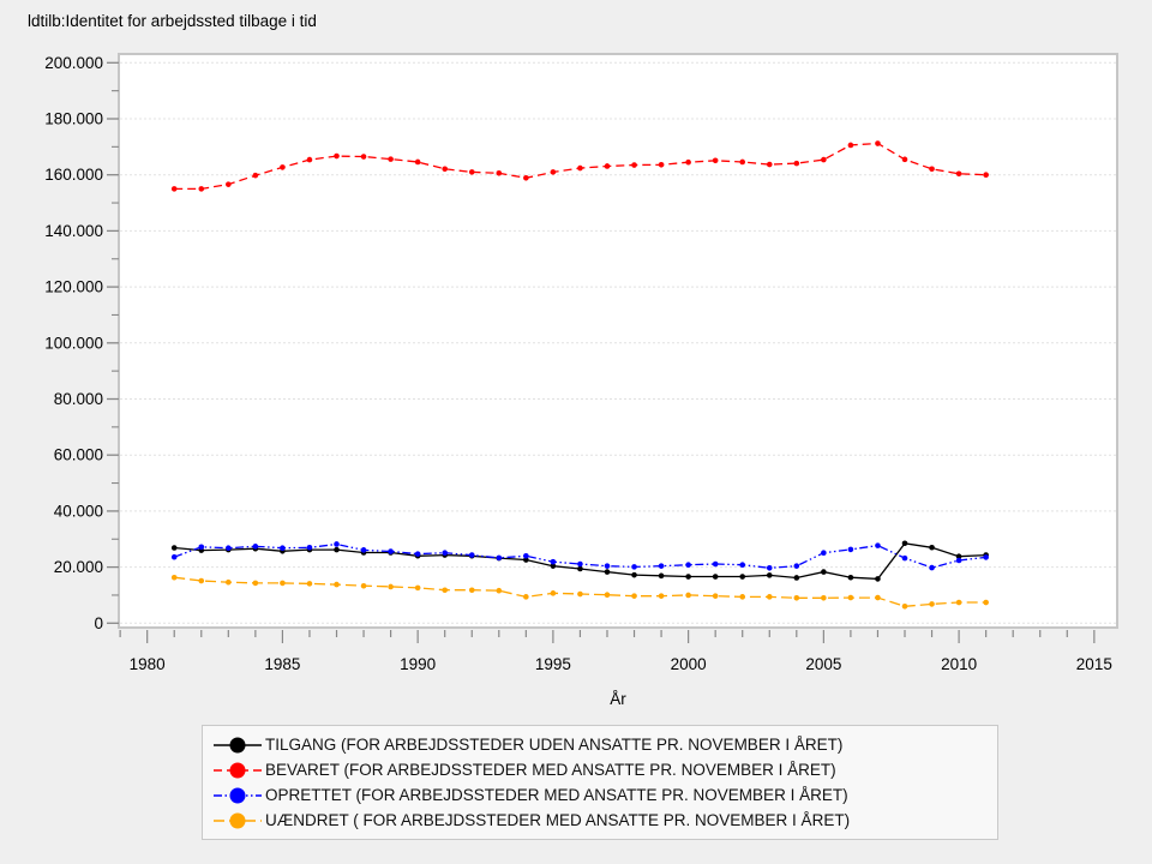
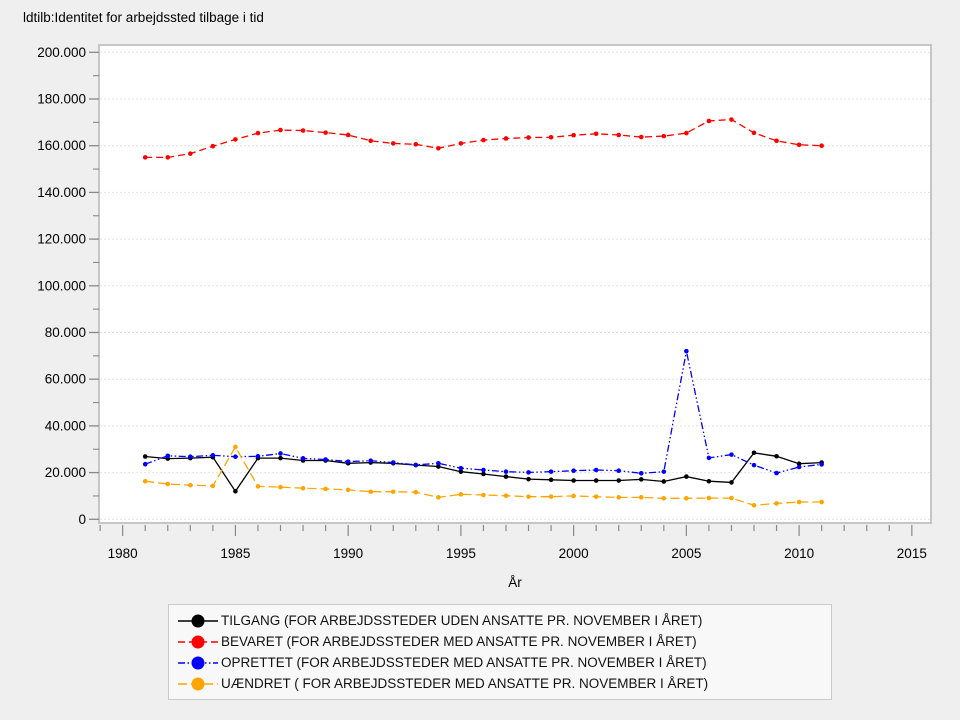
TILGANG (FOR ARBEJDSSTEDER UDEN ANSATTE PR. NOVEMBER I ÅRET)/1985: 26000 -> 12000
UÆNDRET ( FOR ARBEJDSSTEDER MED ANSATTE PR. NOVEMBER I ÅRET)/1985: 14000 -> 31000
OPRETTET (FOR ARBEJDSSTEDER MED ANSATTE PR. NOVEMBER I ÅRET)/2005: 25000 -> 72000
